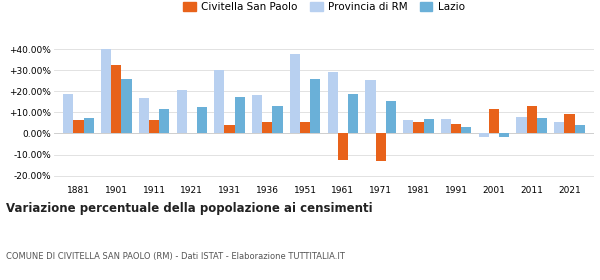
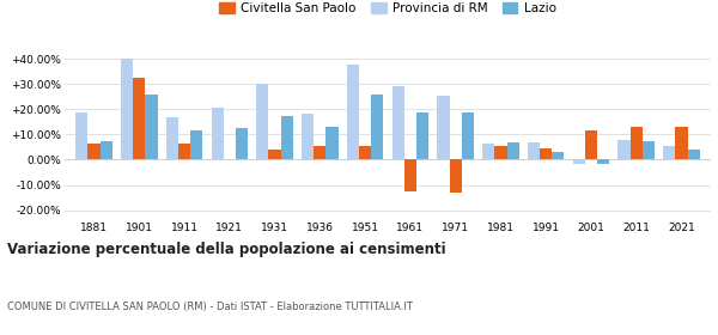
Lazio/1971: 15.5% -> 18.5%
Civitella San Paolo/2021: 9.0% -> 13.0%
